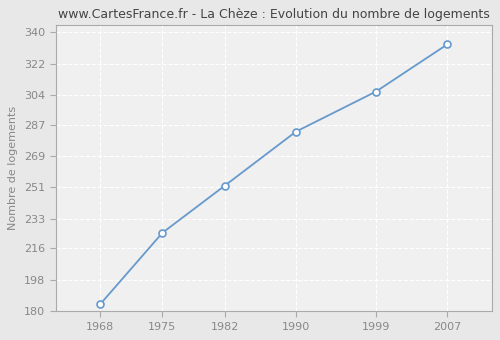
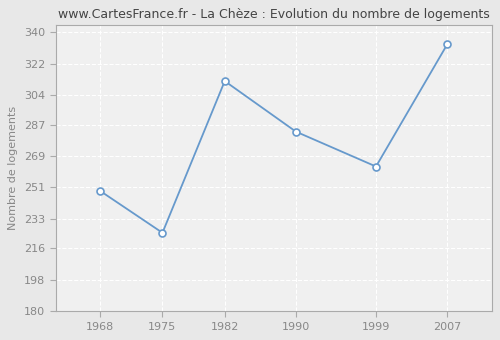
1968: 184 -> 249
1982: 252 -> 312
1999: 306 -> 263
